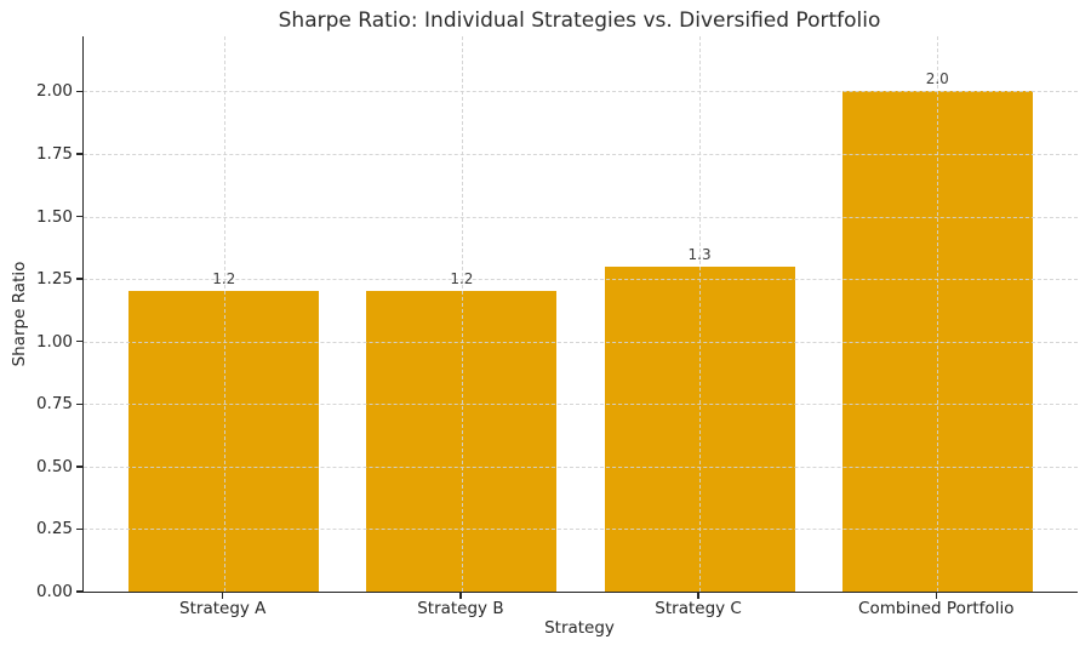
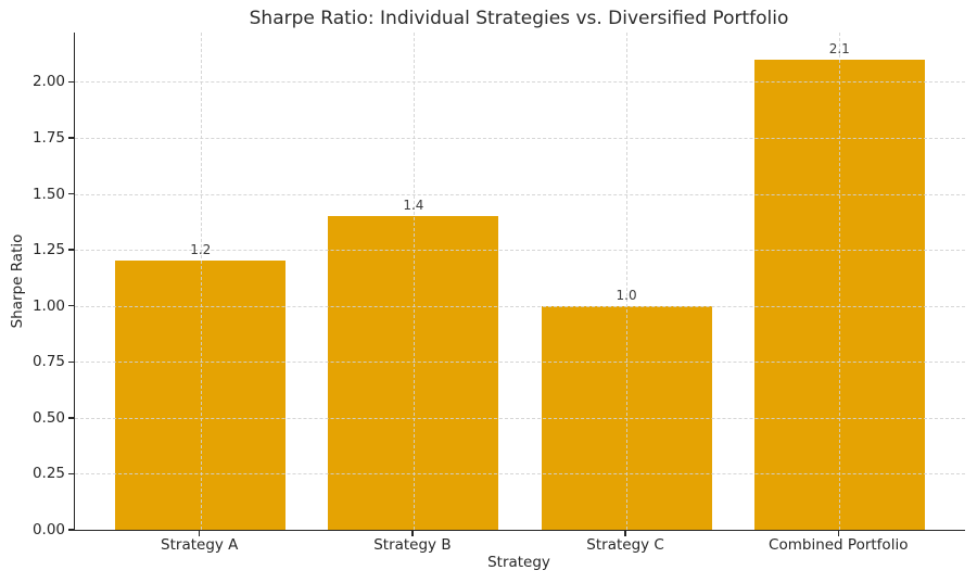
Strategy B: 1.2 -> 1.4
Strategy C: 1.3 -> 1.0
Combined Portfolio: 2.0 -> 2.1
